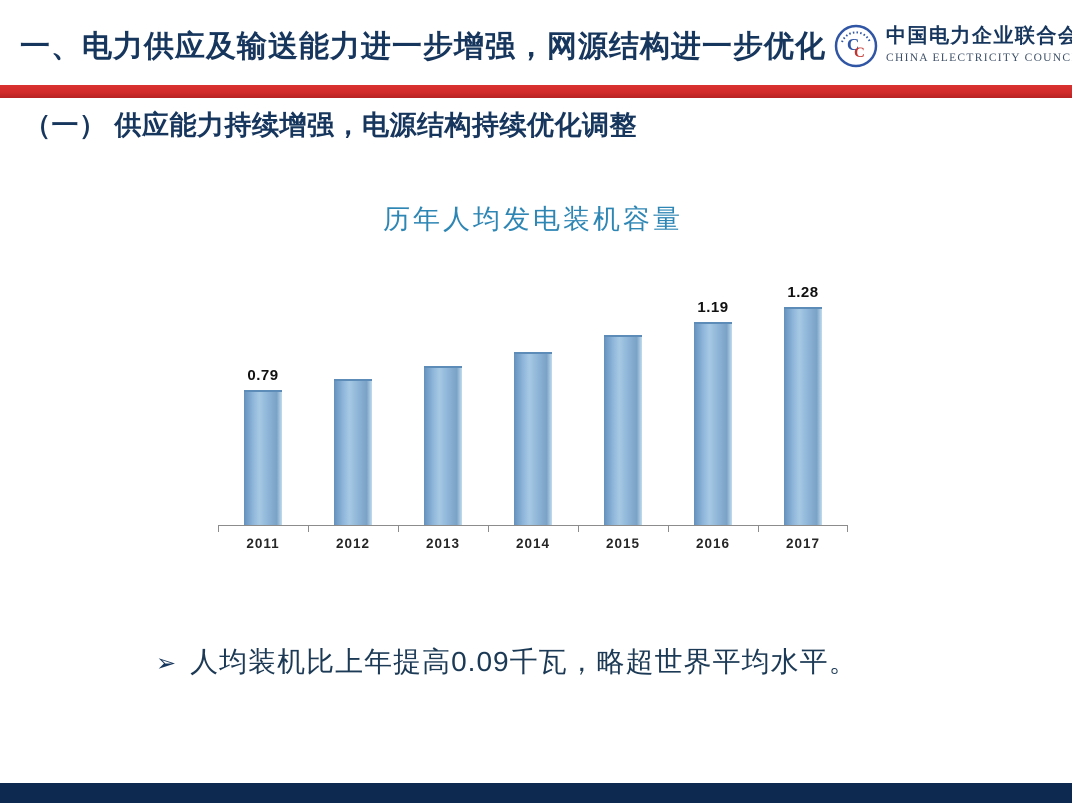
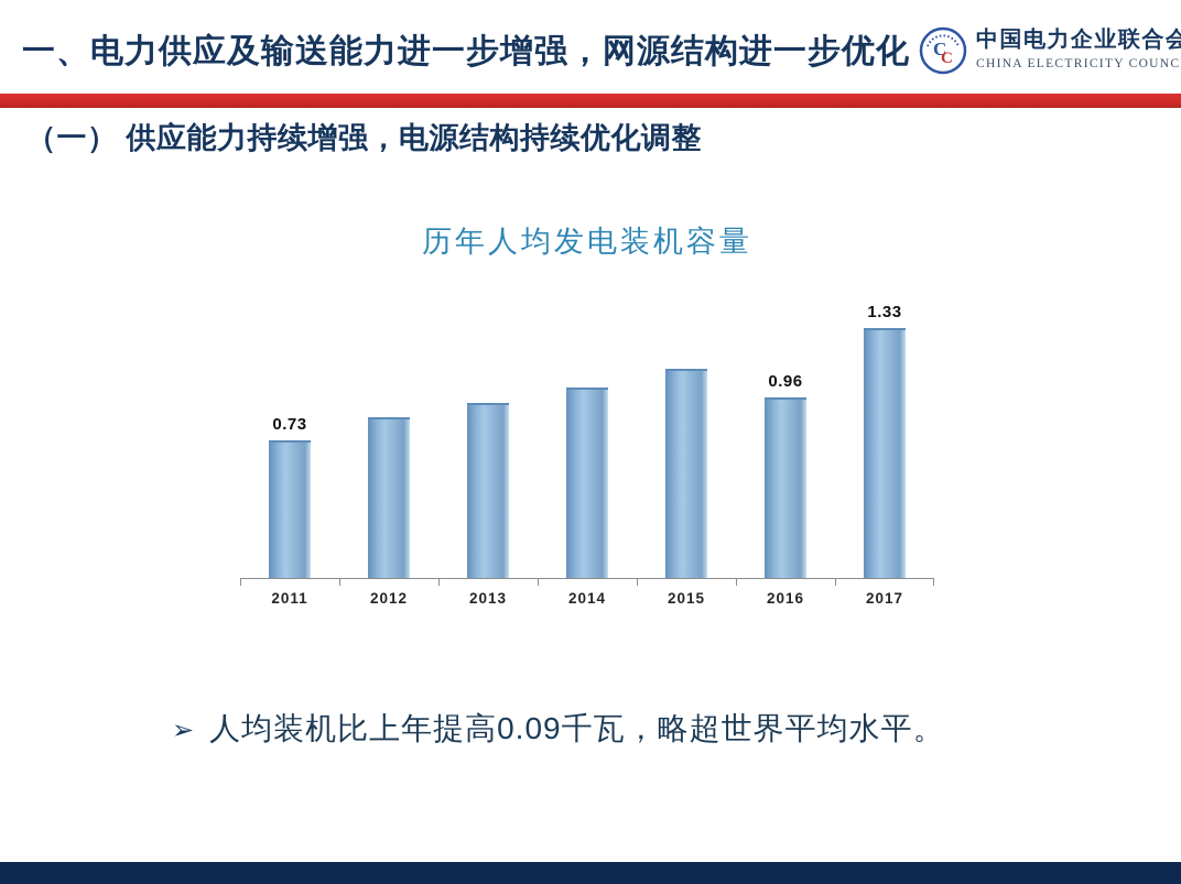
2011: 0.79 -> 0.73
2016: 1.19 -> 0.96
2017: 1.28 -> 1.33
